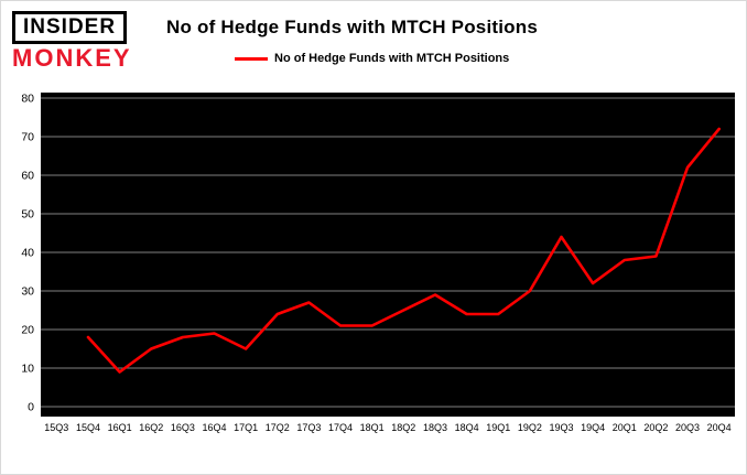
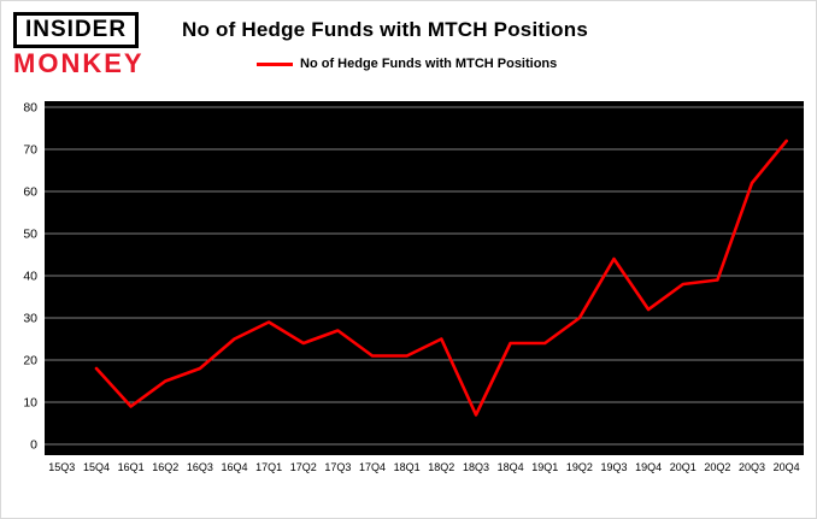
16Q4: 19 -> 25
17Q1: 15 -> 29
18Q3: 29 -> 7
